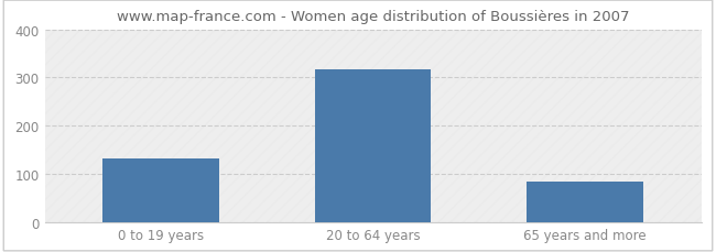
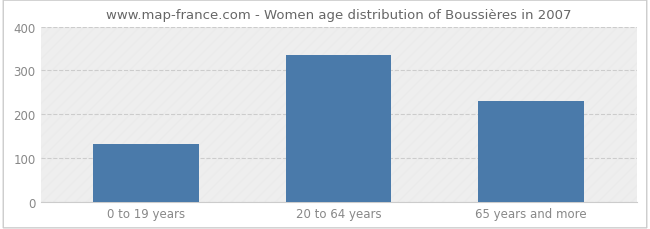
20 to 64 years: 318 -> 335
65 years and more: 85 -> 230
